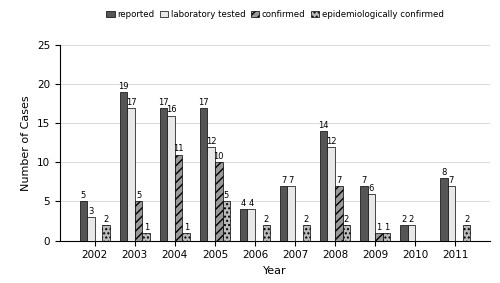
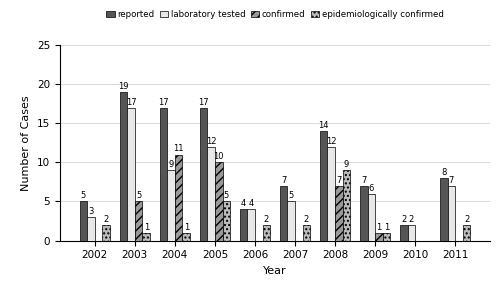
laboratory tested/2004: 16 -> 9
laboratory tested/2007: 7 -> 5
epidemiologically confirmed/2008: 2 -> 9
